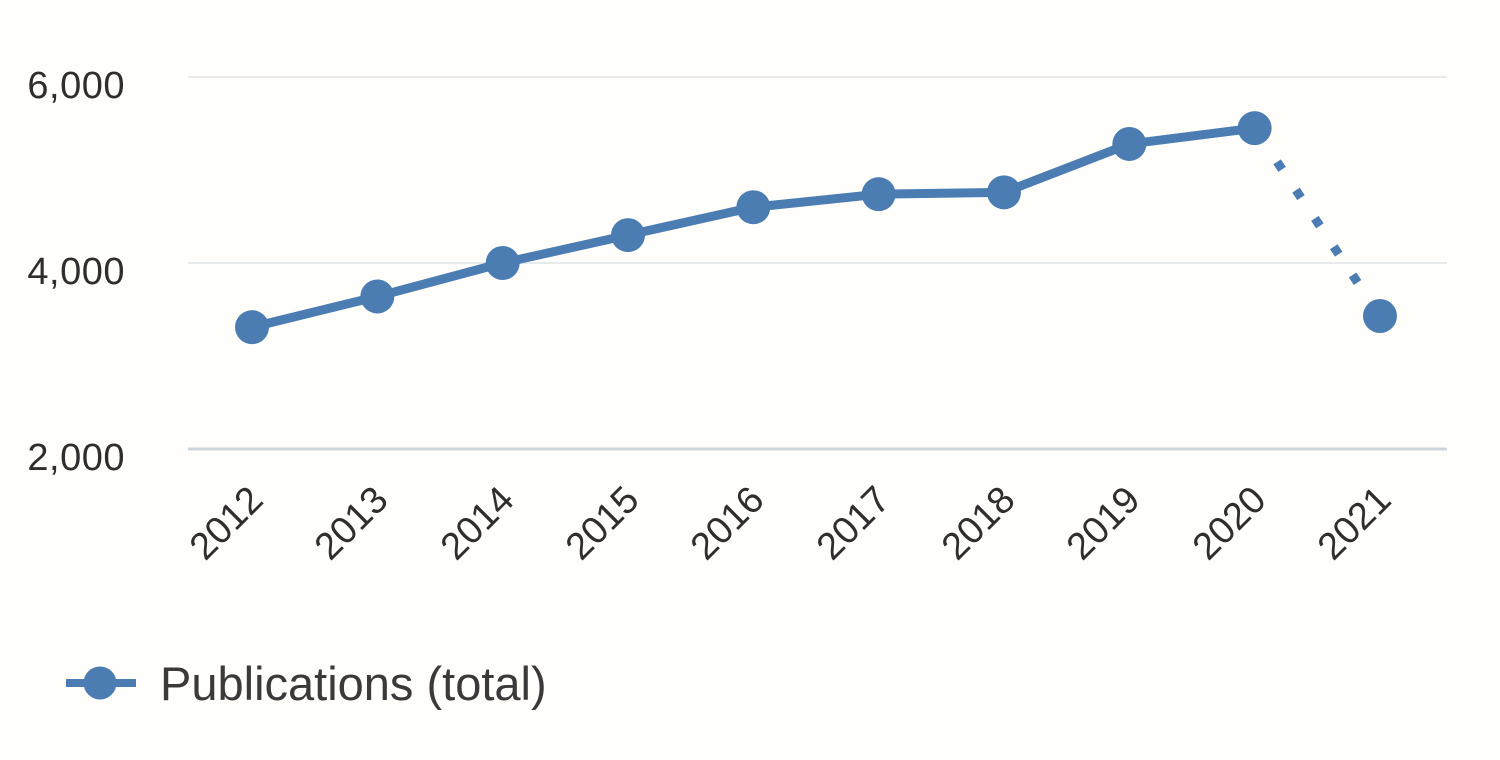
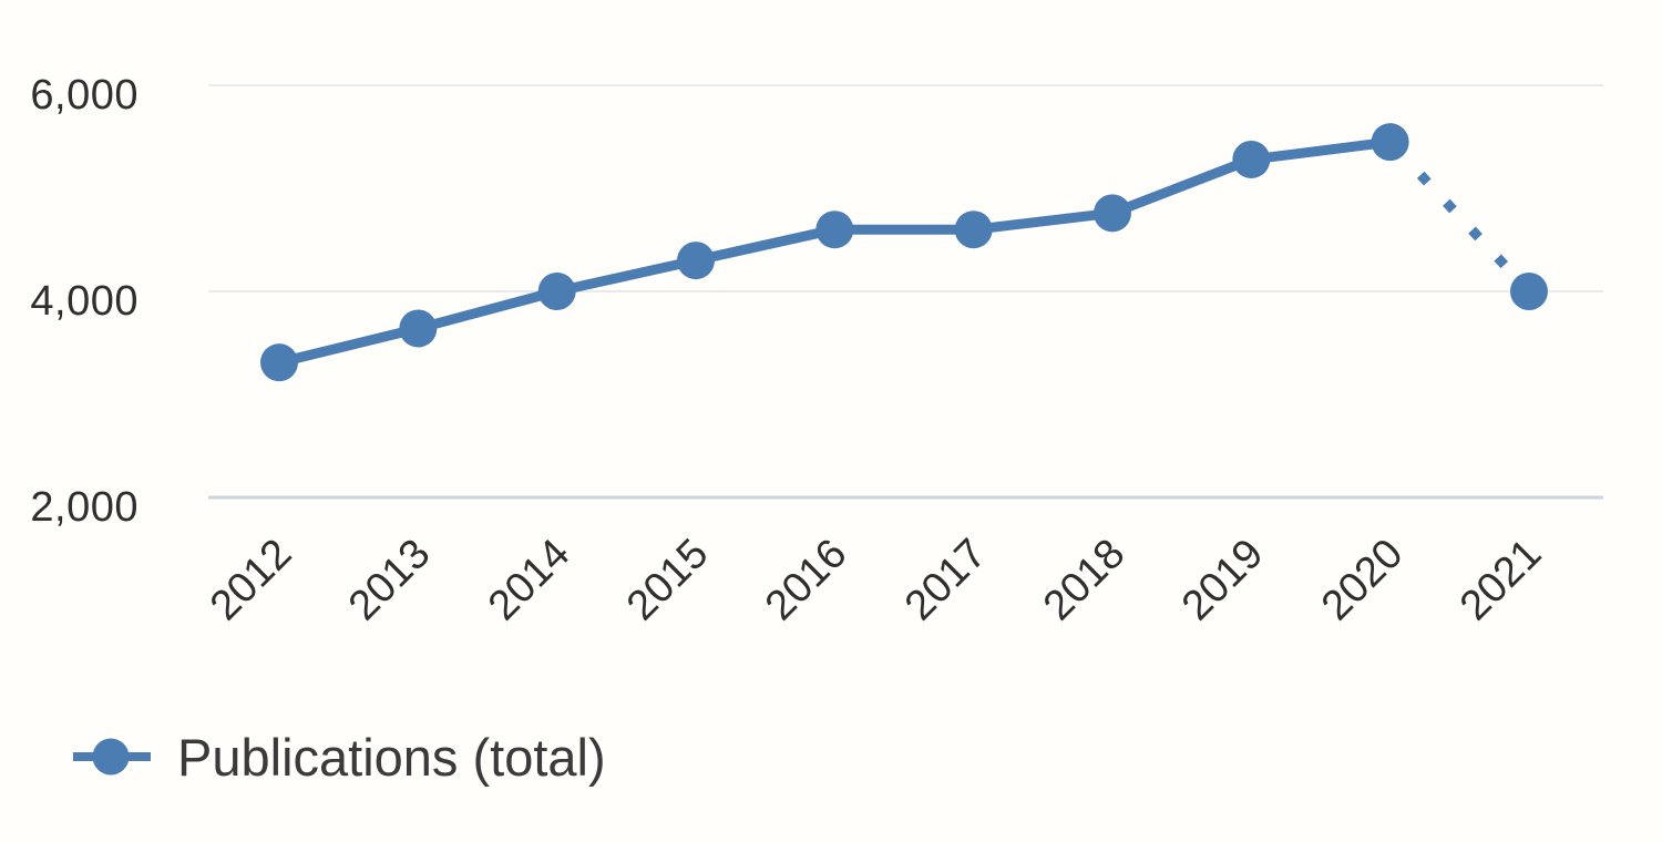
2017: 4700 -> 4600
2021: 3400 -> 4000
